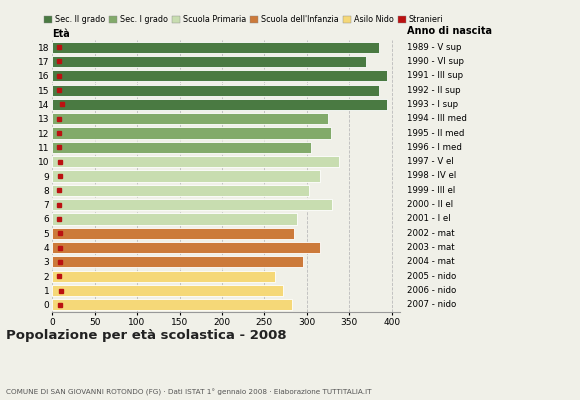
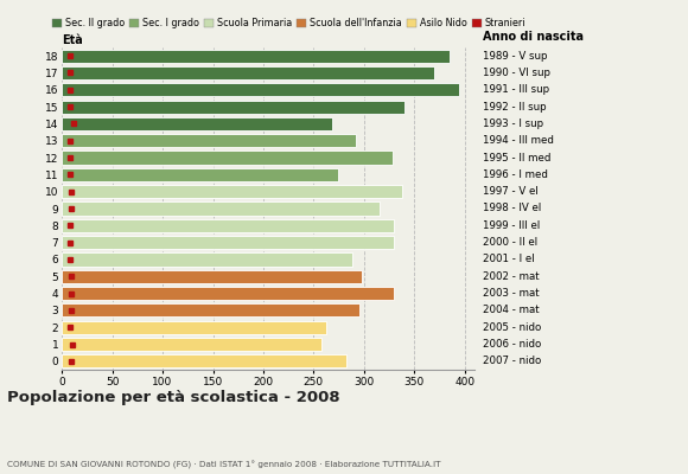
15: 385 -> 340
14: 395 -> 268
13: 325 -> 292
11: 305 -> 274
8: 302 -> 330
5: 285 -> 298
4: 315 -> 330
1: 272 -> 258
